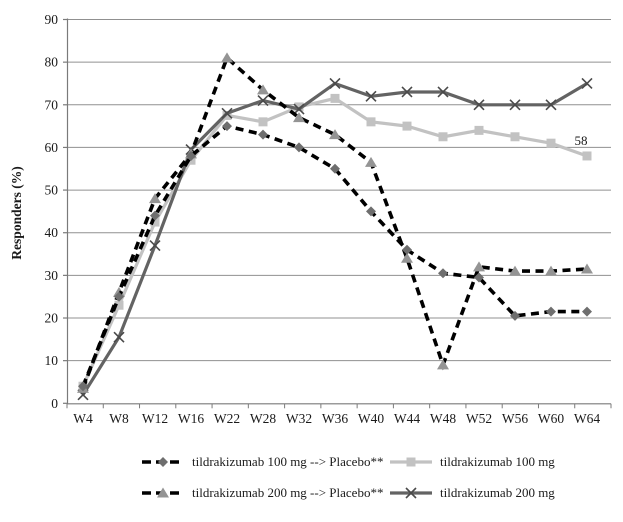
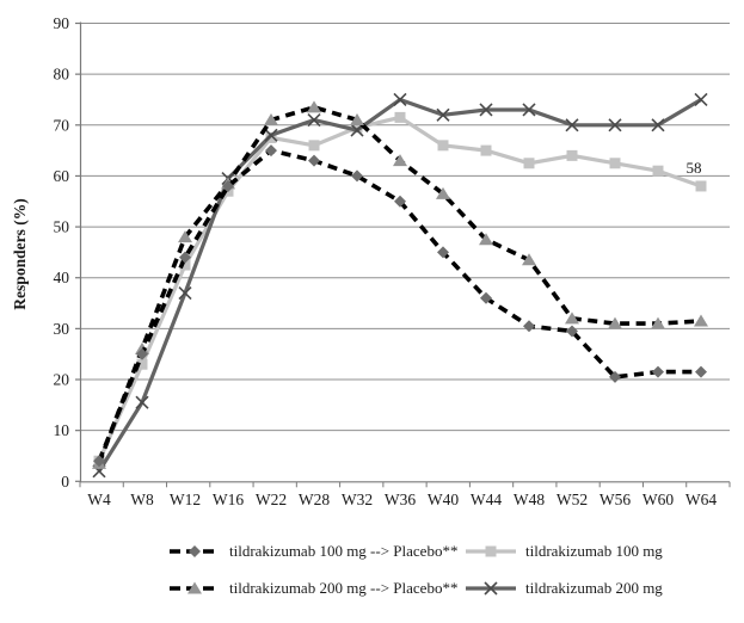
tildrakizumab 200 mg --> Placebo**/W22: 81 -> 71
tildrakizumab 200 mg --> Placebo**/W32: 67 -> 71
tildrakizumab 200 mg --> Placebo**/W44: 34 -> 48
tildrakizumab 200 mg --> Placebo**/W48: 9 -> 44
